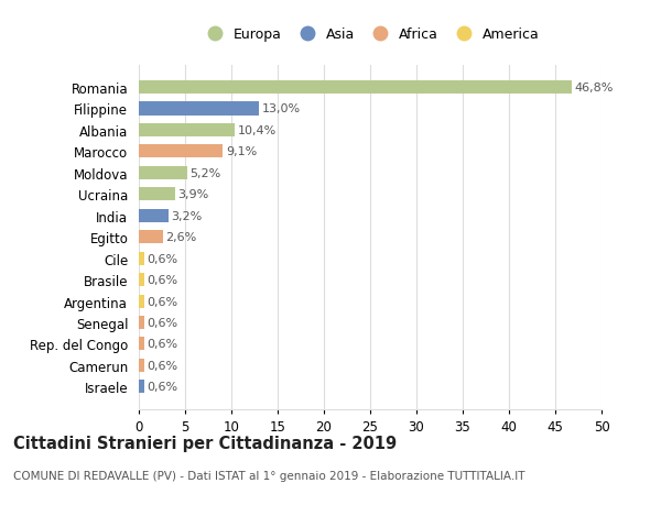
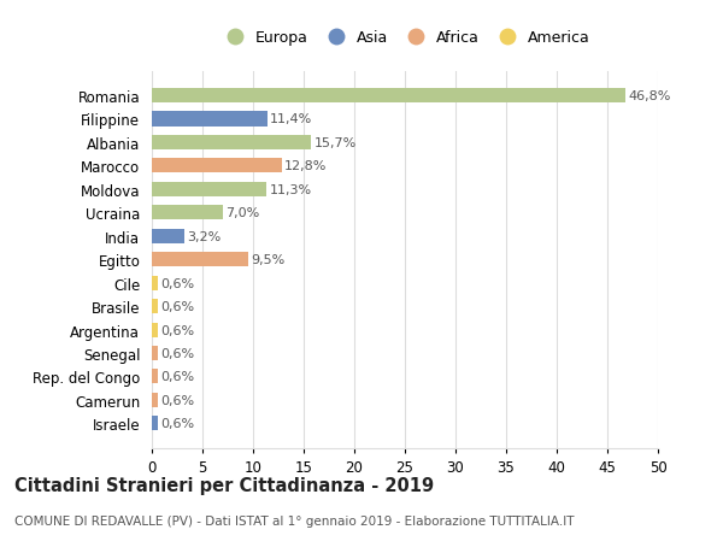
Filippine: 13,0% -> 11,4%
Albania: 10,4% -> 15,7%
Marocco: 9,1% -> 12,8%
Moldova: 5,2% -> 11,3%
Ucraina: 3,9% -> 7,0%
Egitto: 2,6% -> 9,5%
